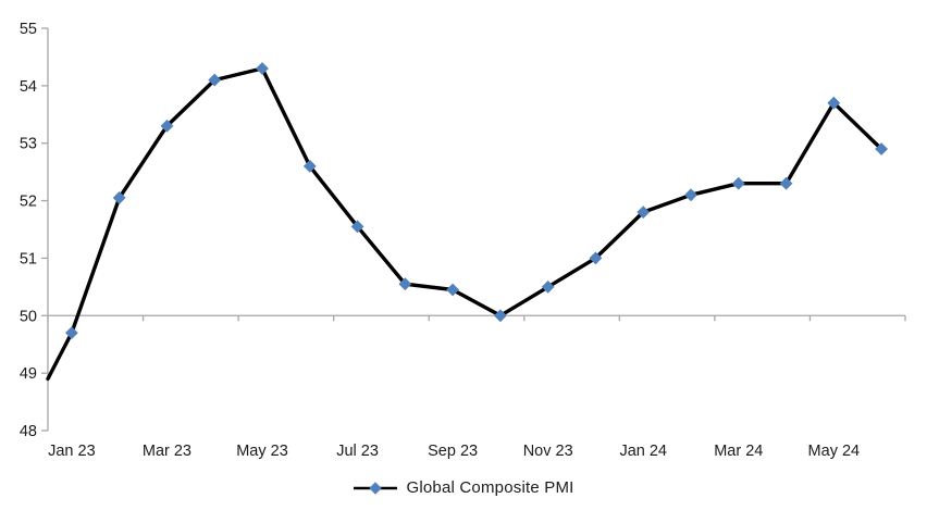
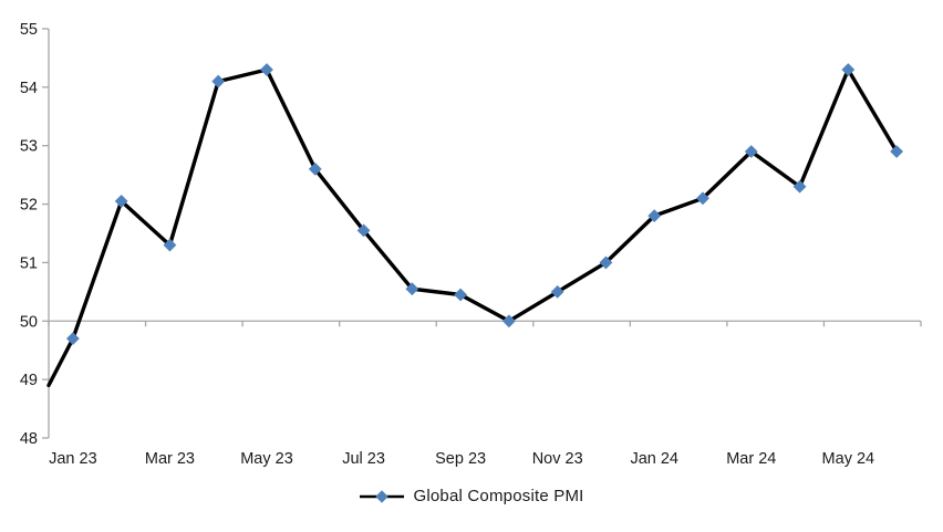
Mar 23: 53.3 -> 51.3
Mar 24: 52.3 -> 52.9
May 24: 53.7 -> 54.3
